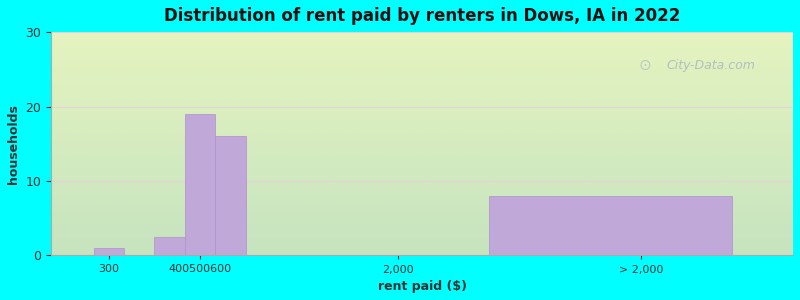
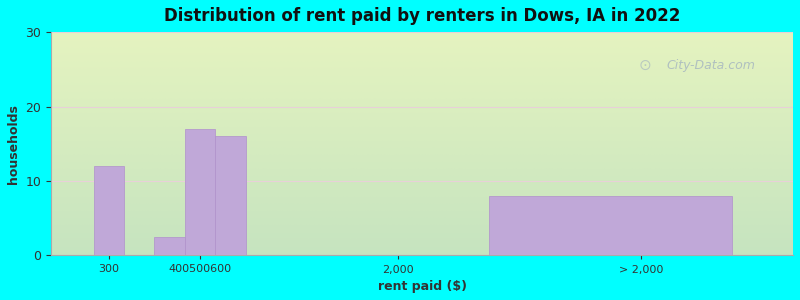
300: 1.0 -> 12.0
400500600: 19.0 -> 17.0
